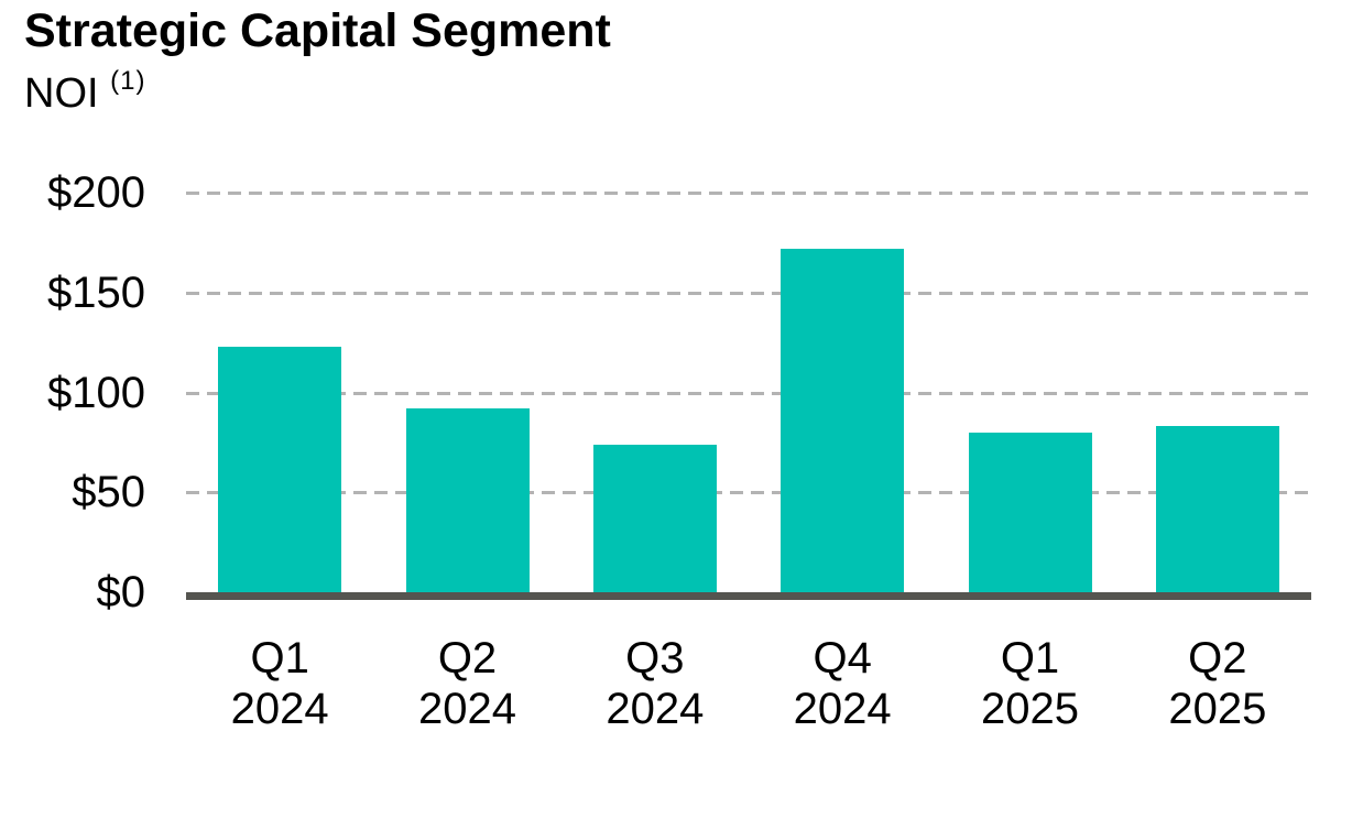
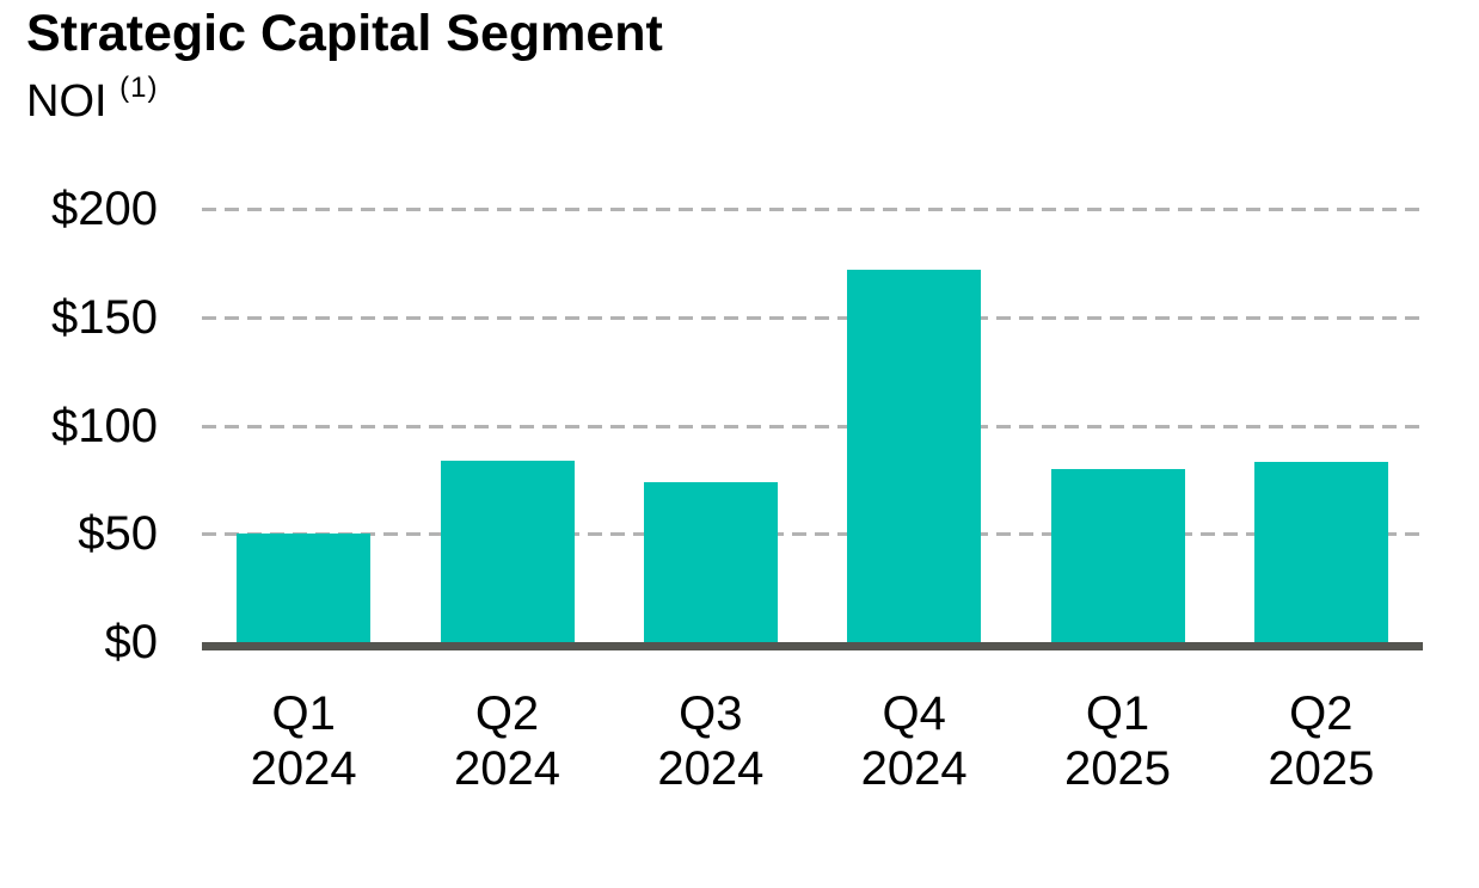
Q1 2024: $123 -> $50
Q2 2024: $92 -> $84
